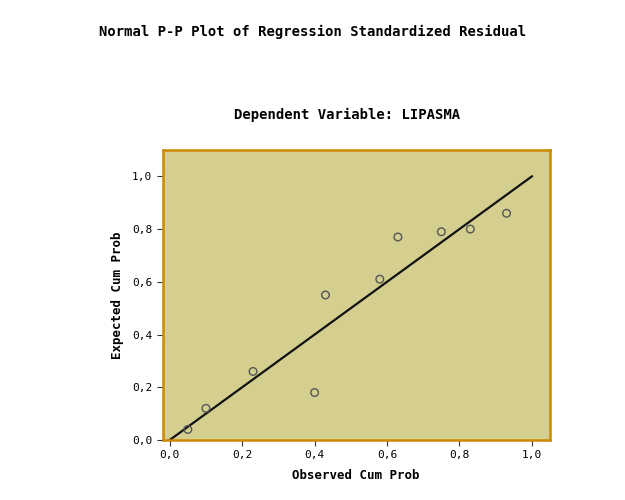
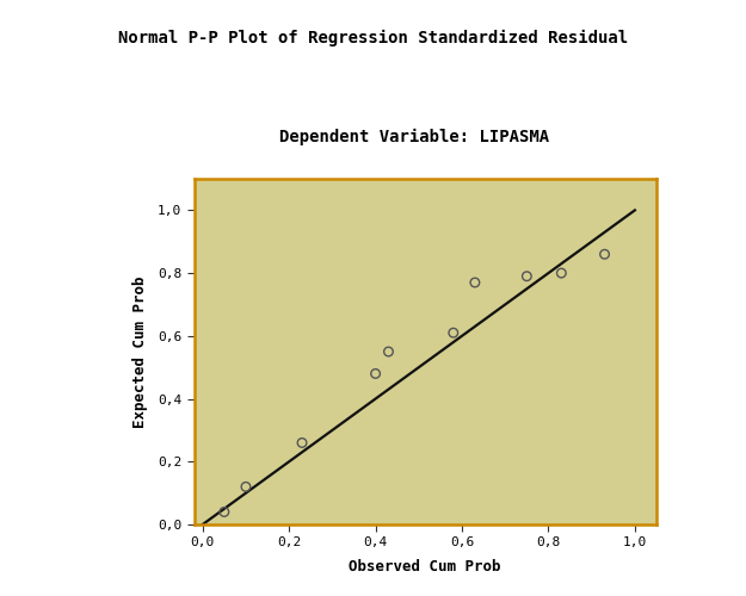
0,4: 0,18 -> 0,48
